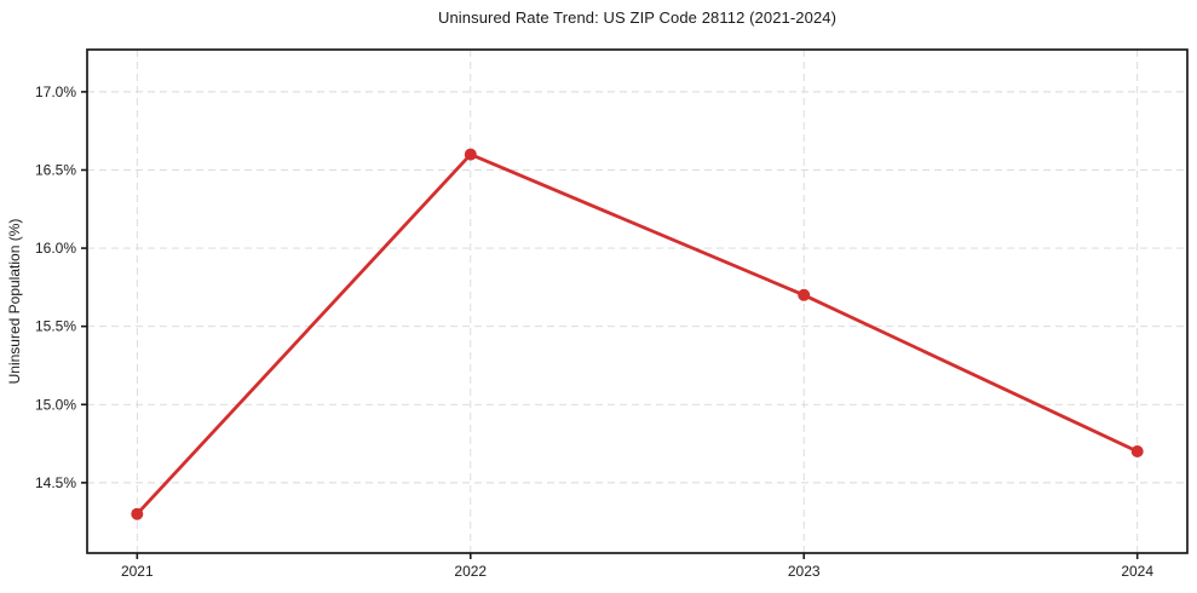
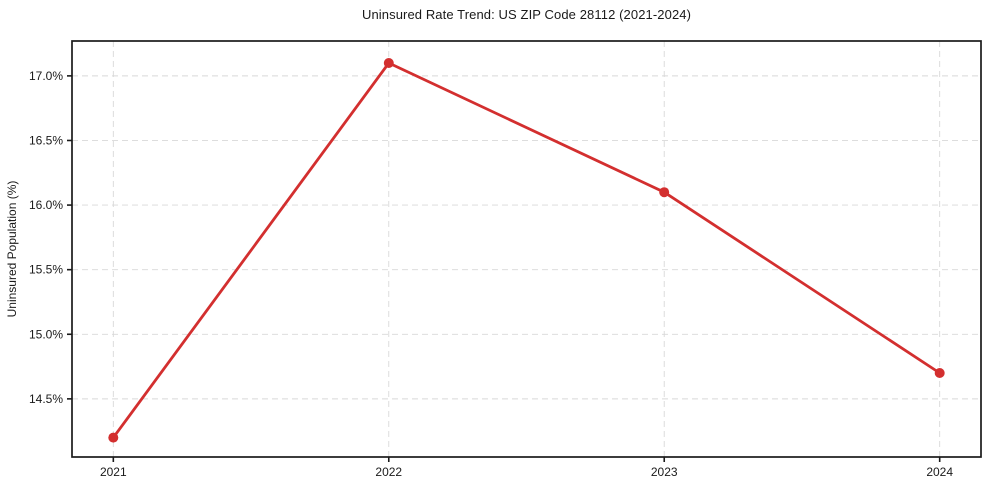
2021: 14.3% -> 14.2%
2022: 16.6% -> 17.1%
2023: 15.7% -> 16.1%
